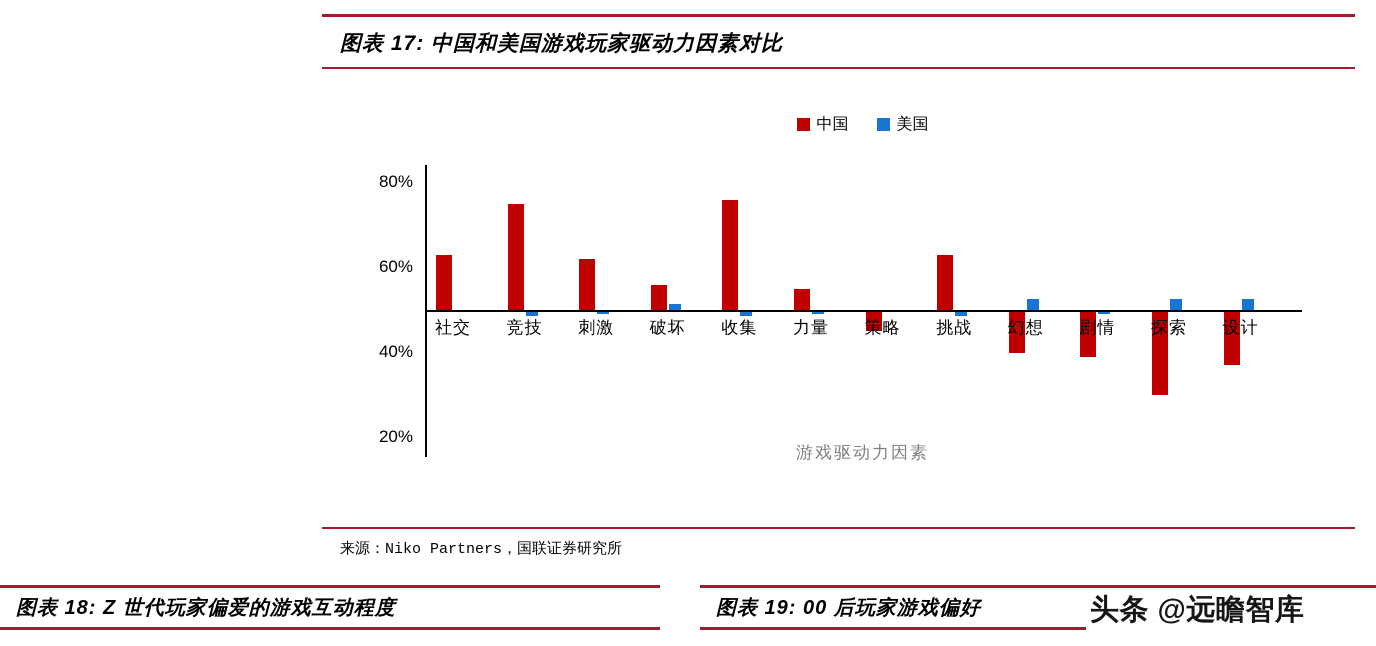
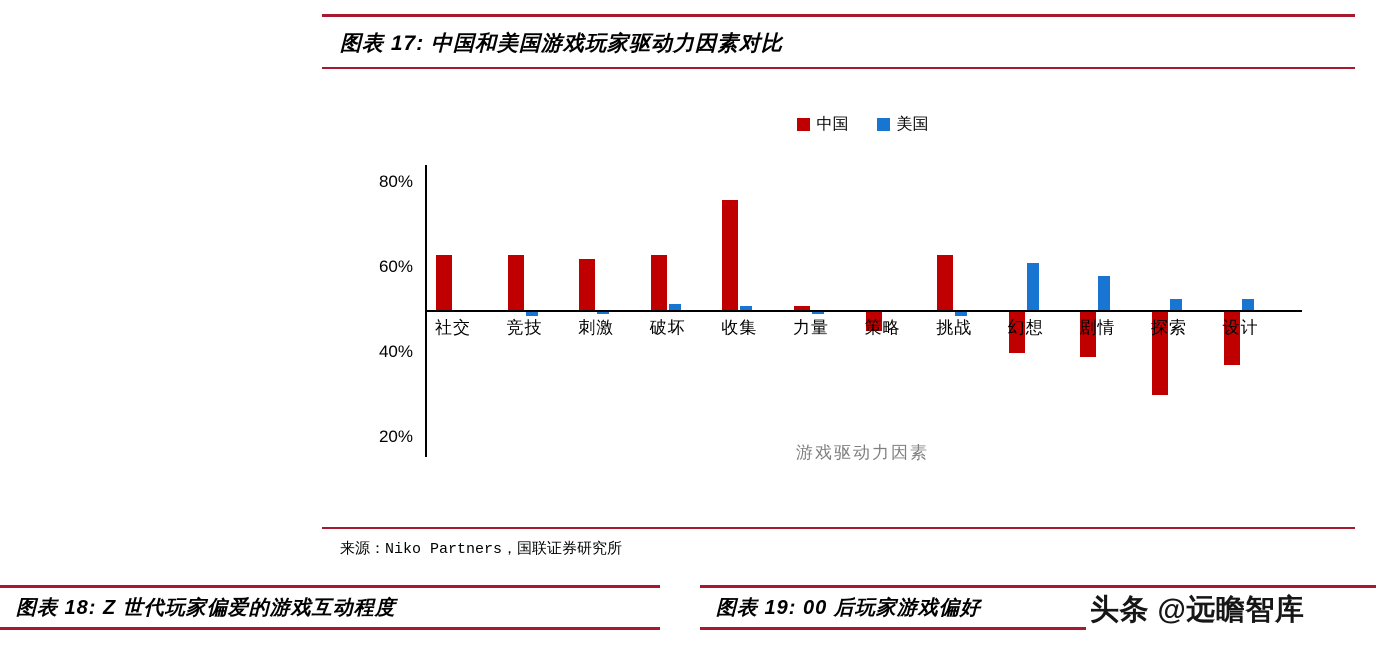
中国/竞技: 75% -> 63%
中国/破坏: 56% -> 63%
美国/收集: 48% -> 51%
中国/力量: 55% -> 51%
美国/幻想: 52% -> 61%
美国/剧情: 49% -> 58%
